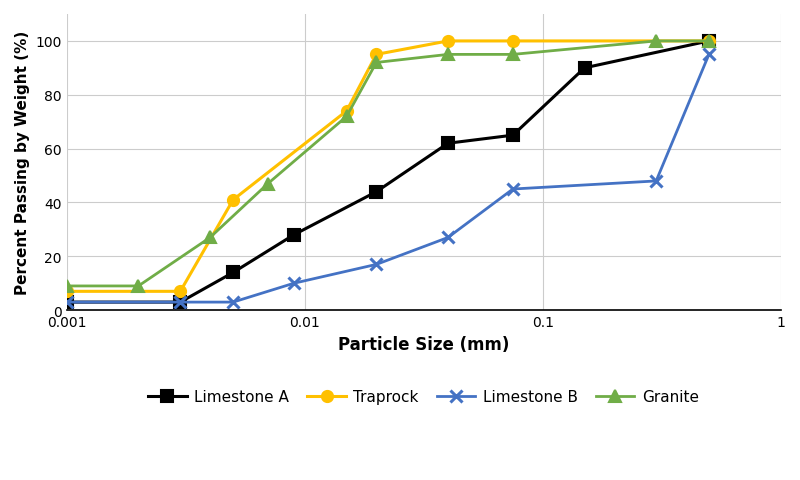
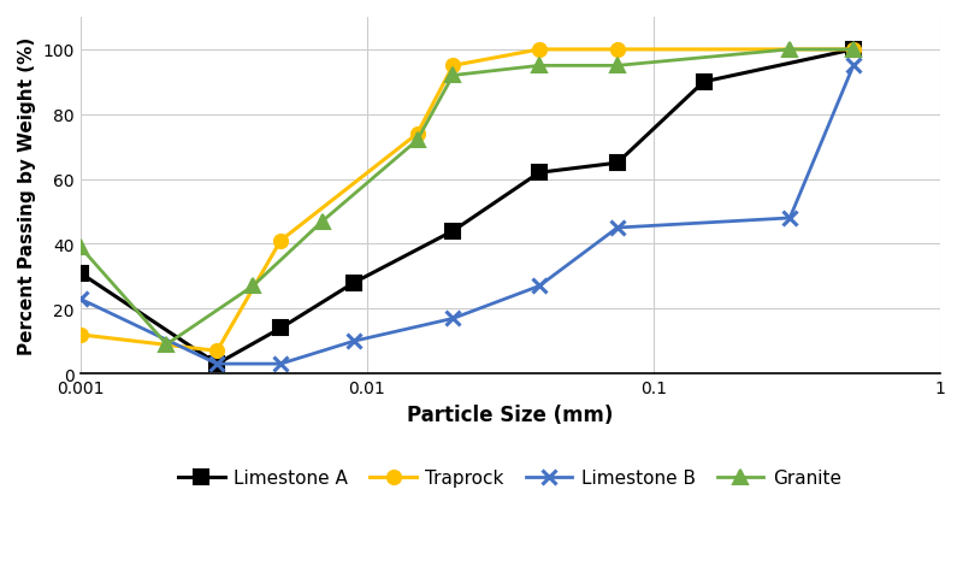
Limestone A/0.001: 3 -> 31
Traprock/0.001: 7 -> 12
Limestone B/0.001: 3 -> 23
Granite/0.001: 9 -> 39
